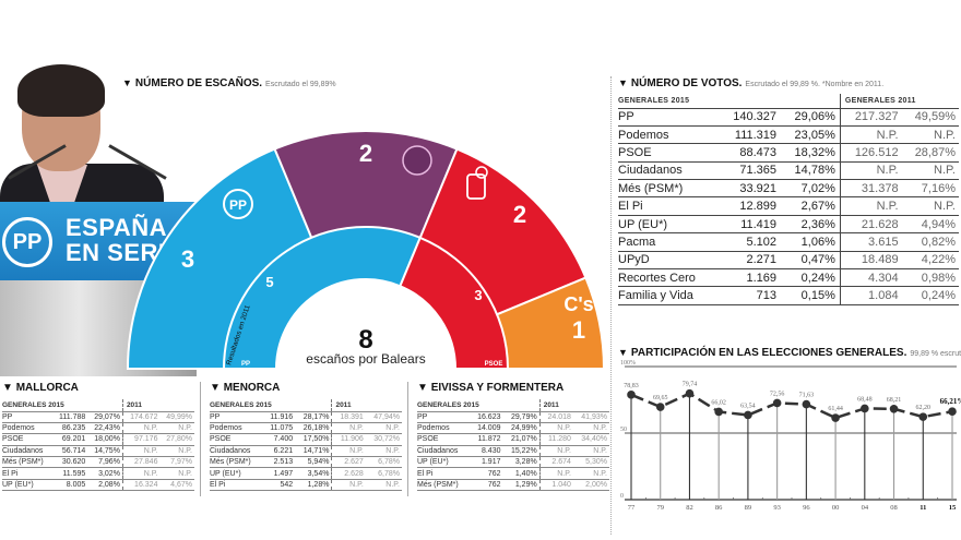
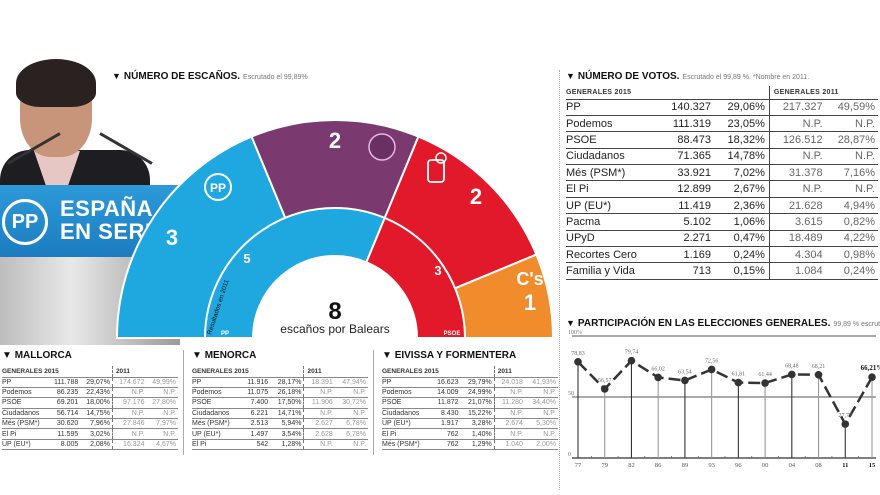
79: 69,65 -> 56,57
96: 71,63 -> 61,81
11: 62,20 -> 27,77
